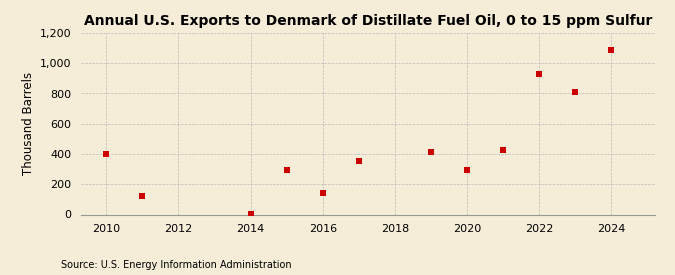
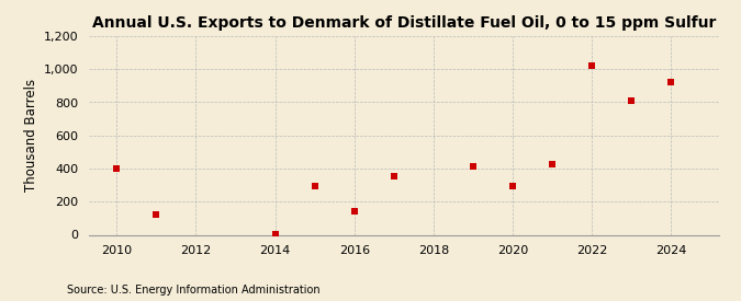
2022: 930 -> 1,020
2024: 1,090 -> 920
